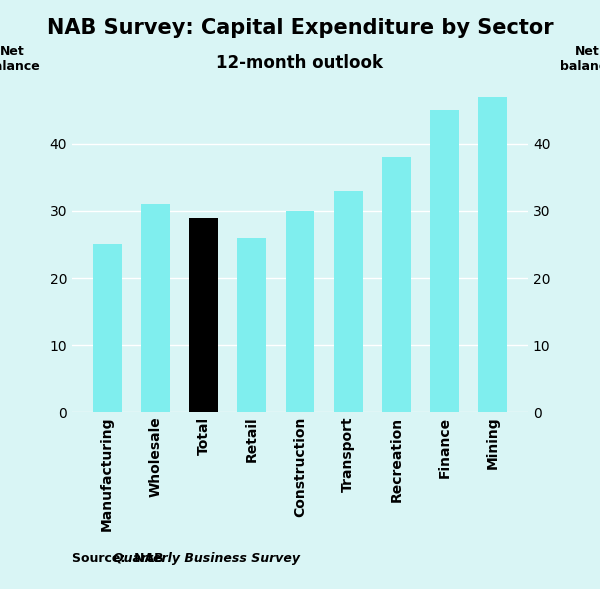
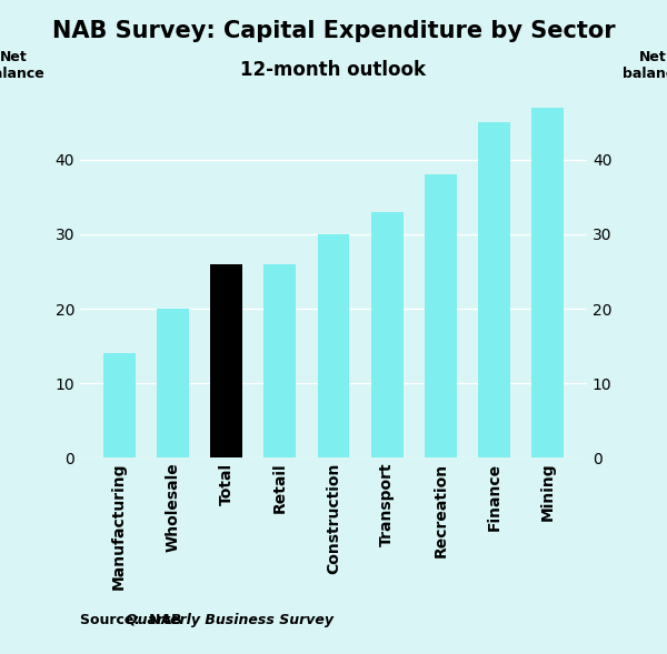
Manufacturing: 25 -> 14
Wholesale: 31 -> 20
Total: 29 -> 26
